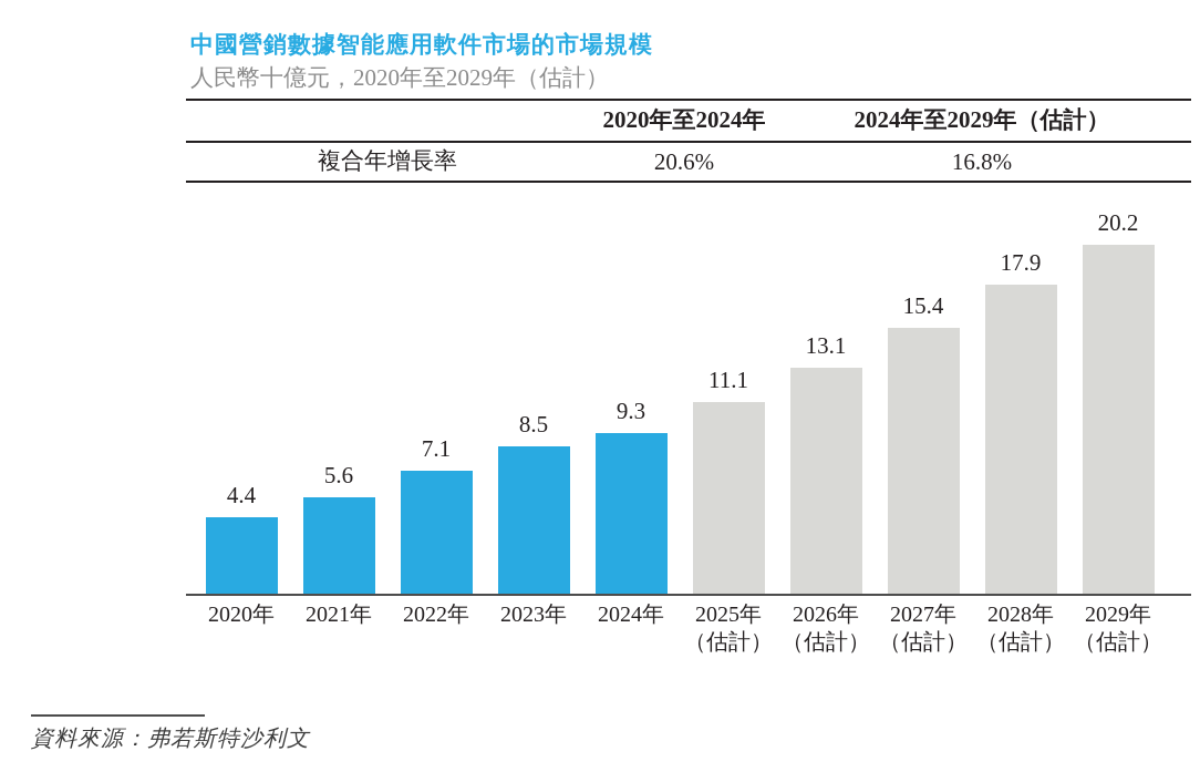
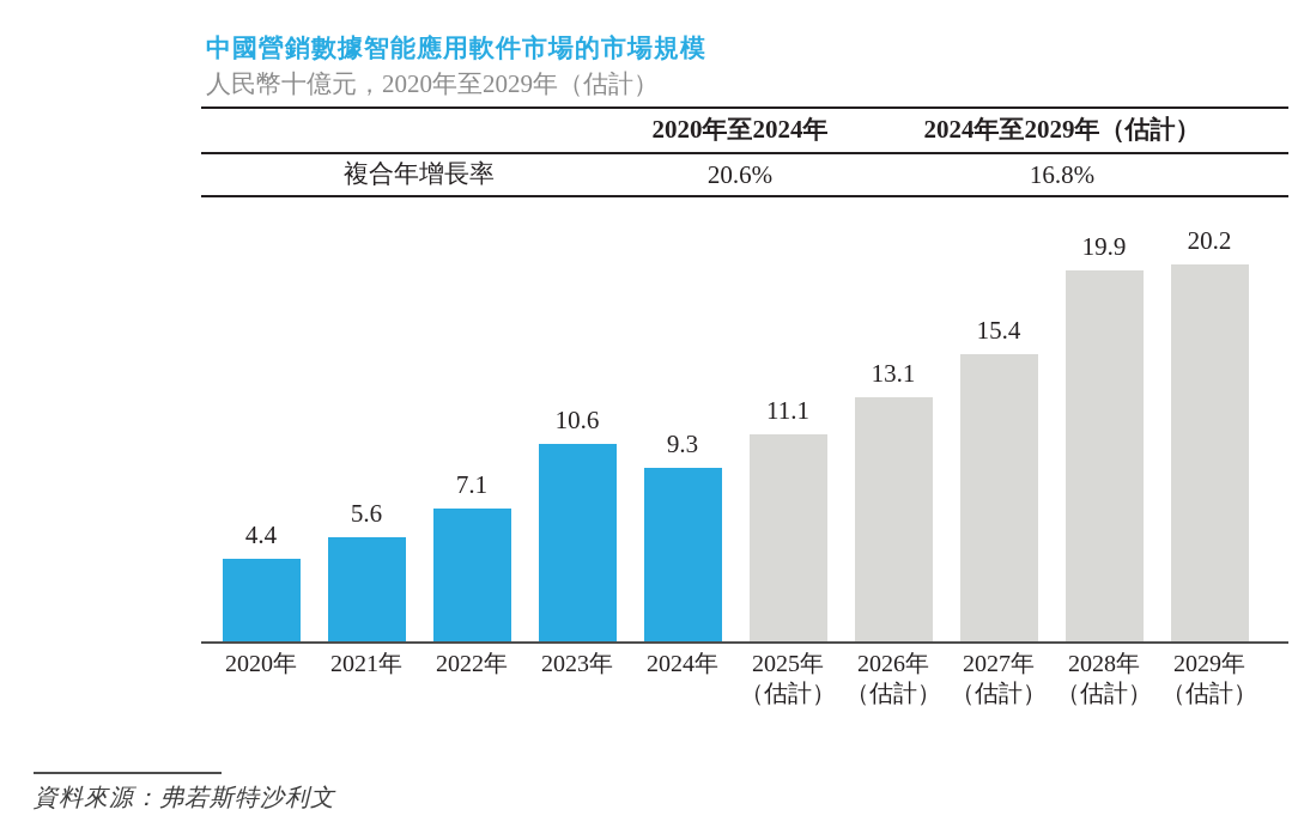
2023年: 8.5 -> 10.6
2028年: 17.9 -> 19.9
